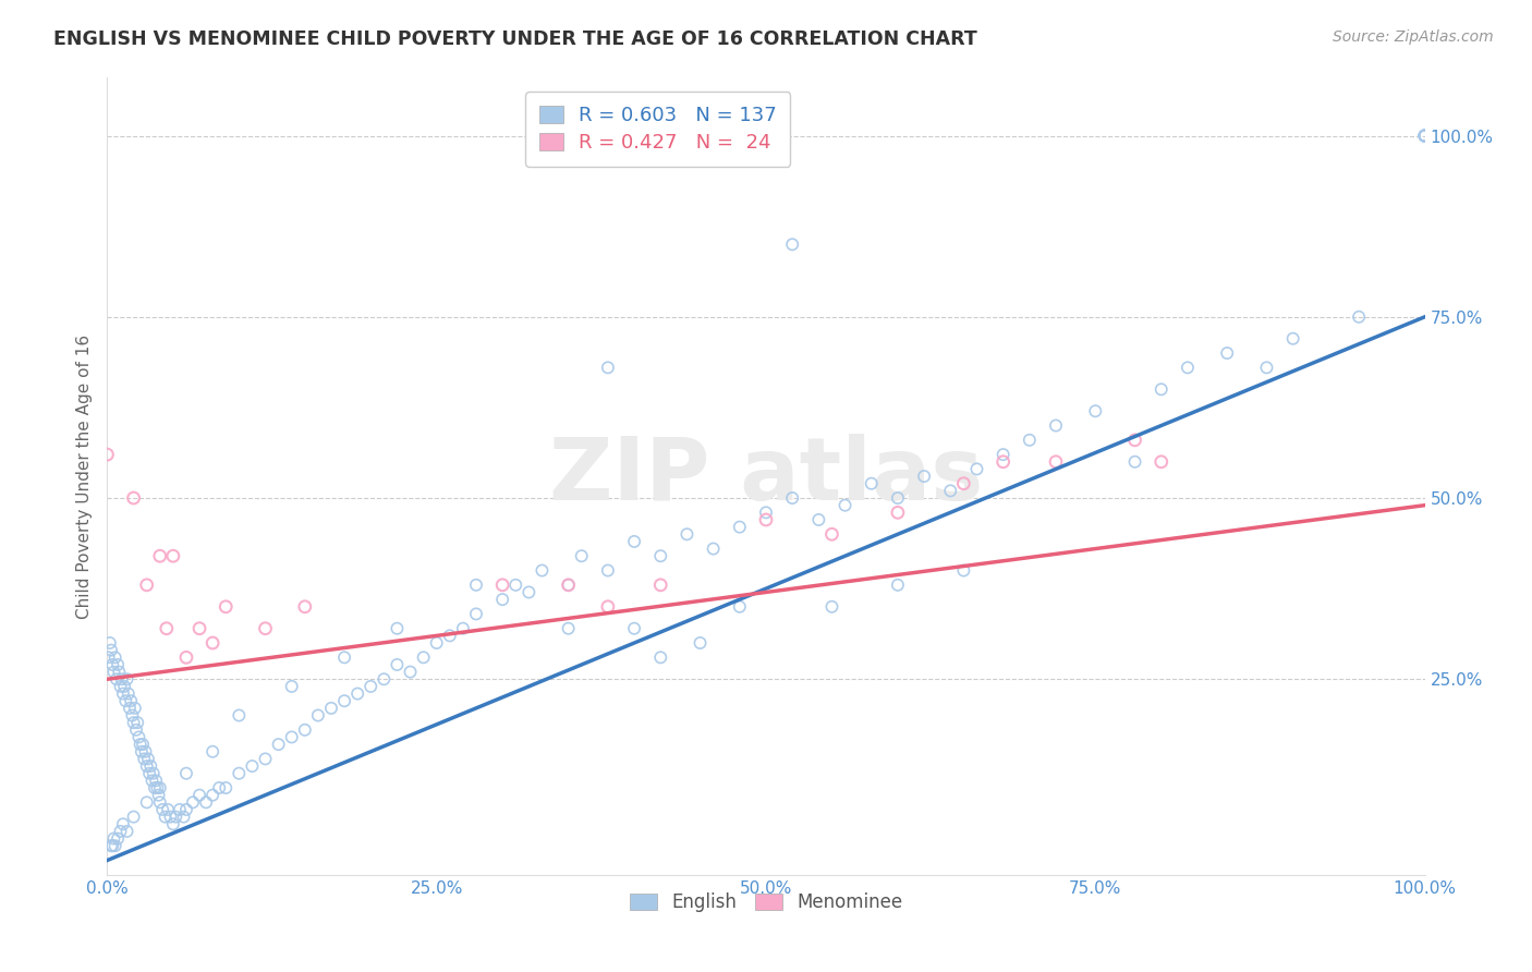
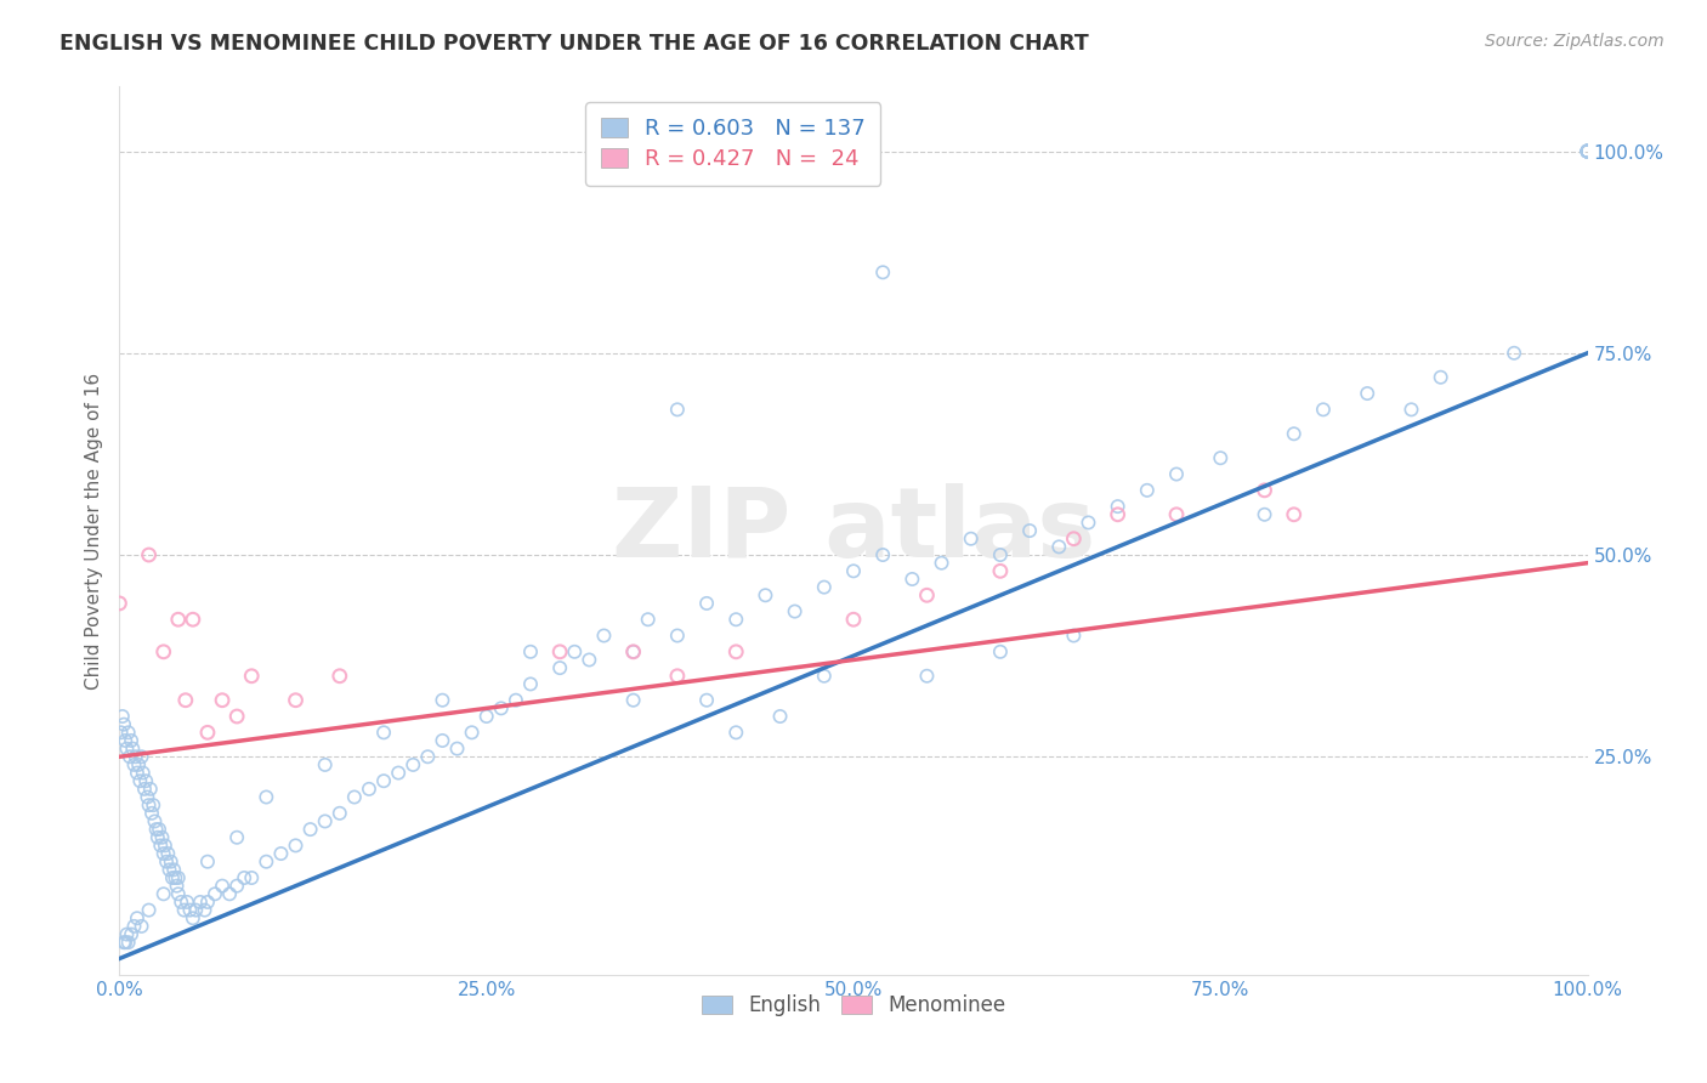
Menominee/0.0%: 56% -> 44%
Menominee/50.0%: 47% -> 42%
